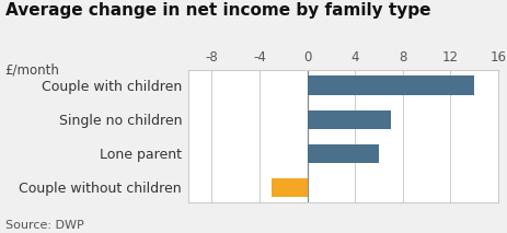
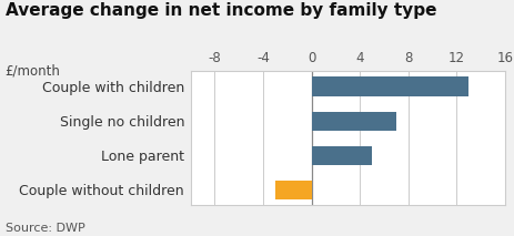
Couple with children: 14 -> 13
Lone parent: 6 -> 5
